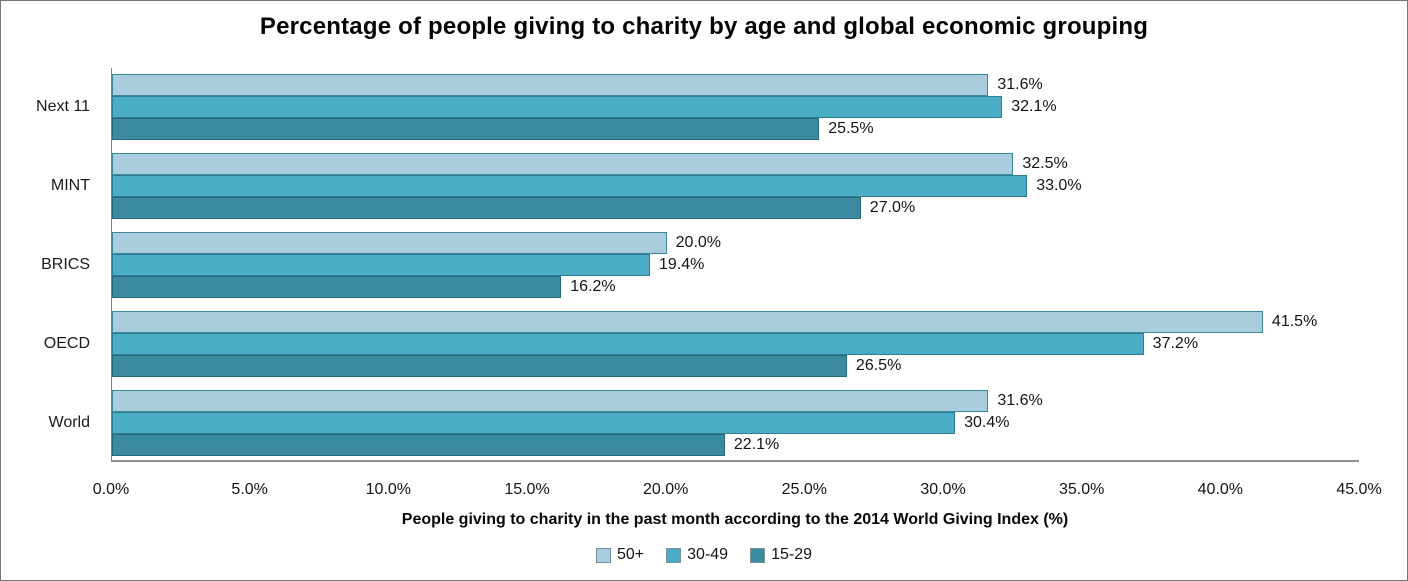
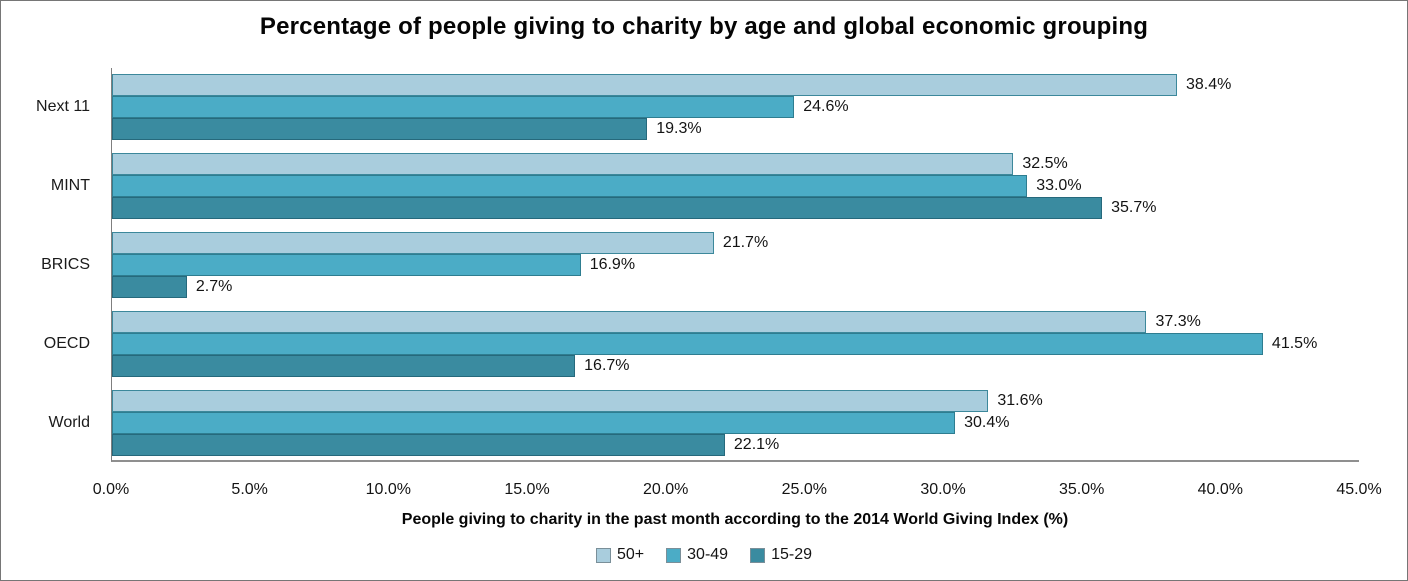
50+/Next 11: 31.6% -> 38.4%
30-49/Next 11: 32.1% -> 24.6%
15-29/Next 11: 25.5% -> 19.3%
15-29/MINT: 27.0% -> 35.7%
50+/BRICS: 20.0% -> 21.7%
30-49/BRICS: 19.4% -> 16.9%
15-29/BRICS: 16.2% -> 2.7%
50+/OECD: 41.5% -> 37.3%
30-49/OECD: 37.2% -> 41.5%
15-29/OECD: 26.5% -> 16.7%
